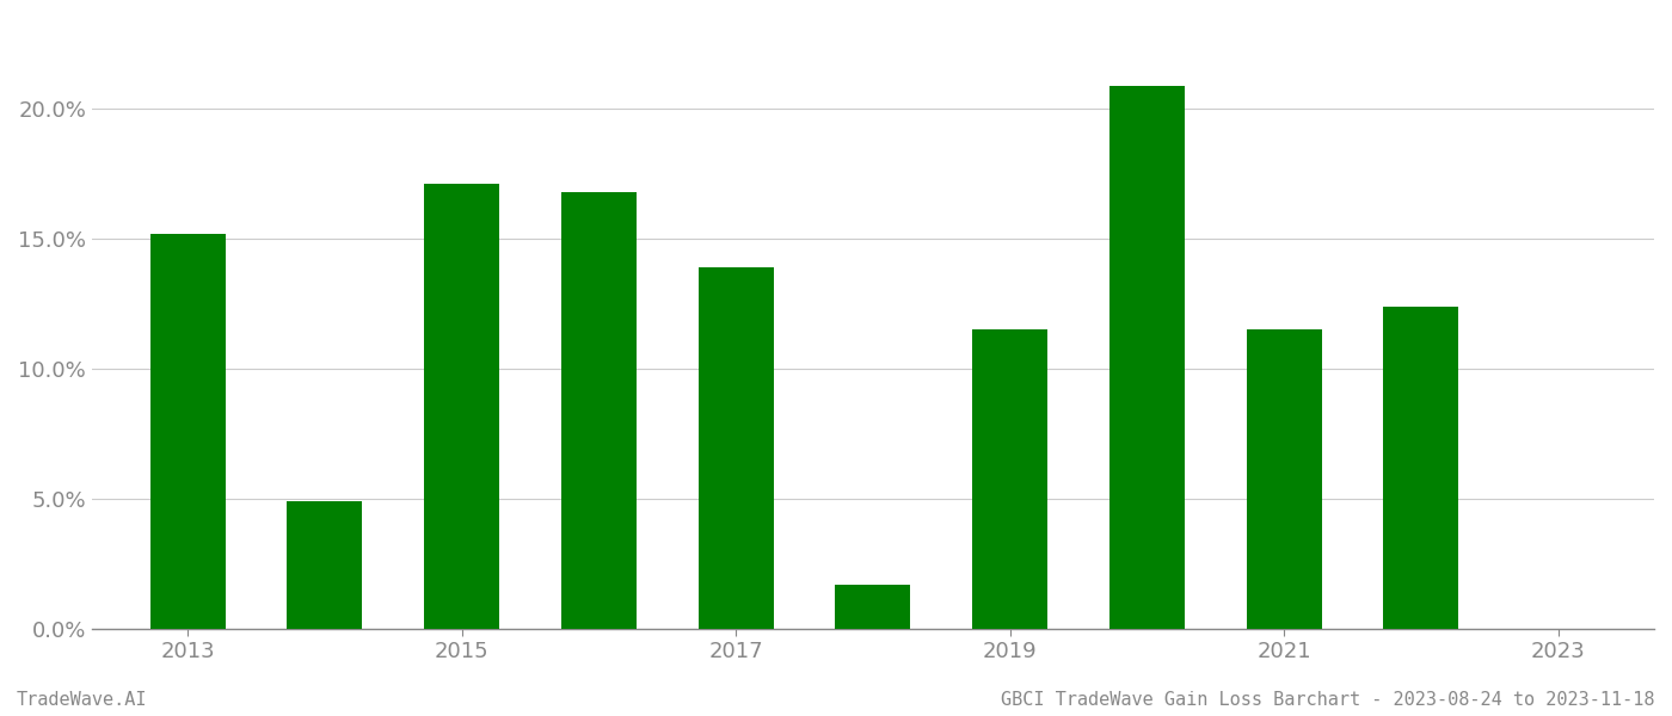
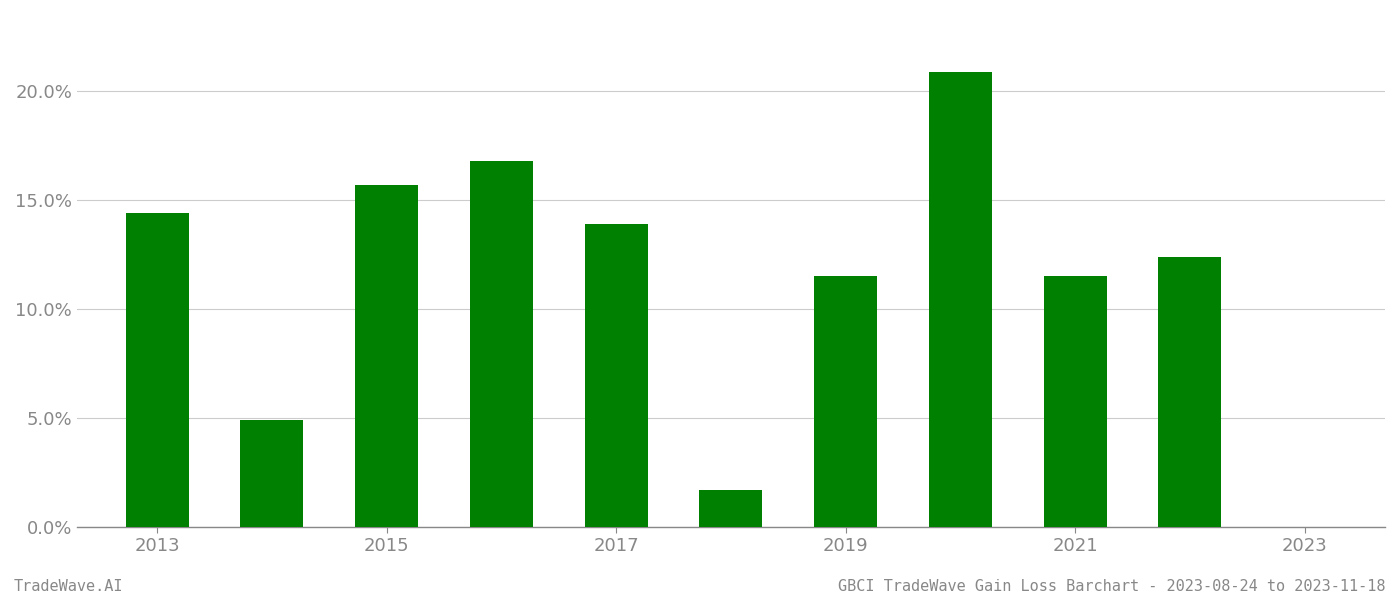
2013: 15.2% -> 14.4%
2015: 17.1% -> 15.7%
